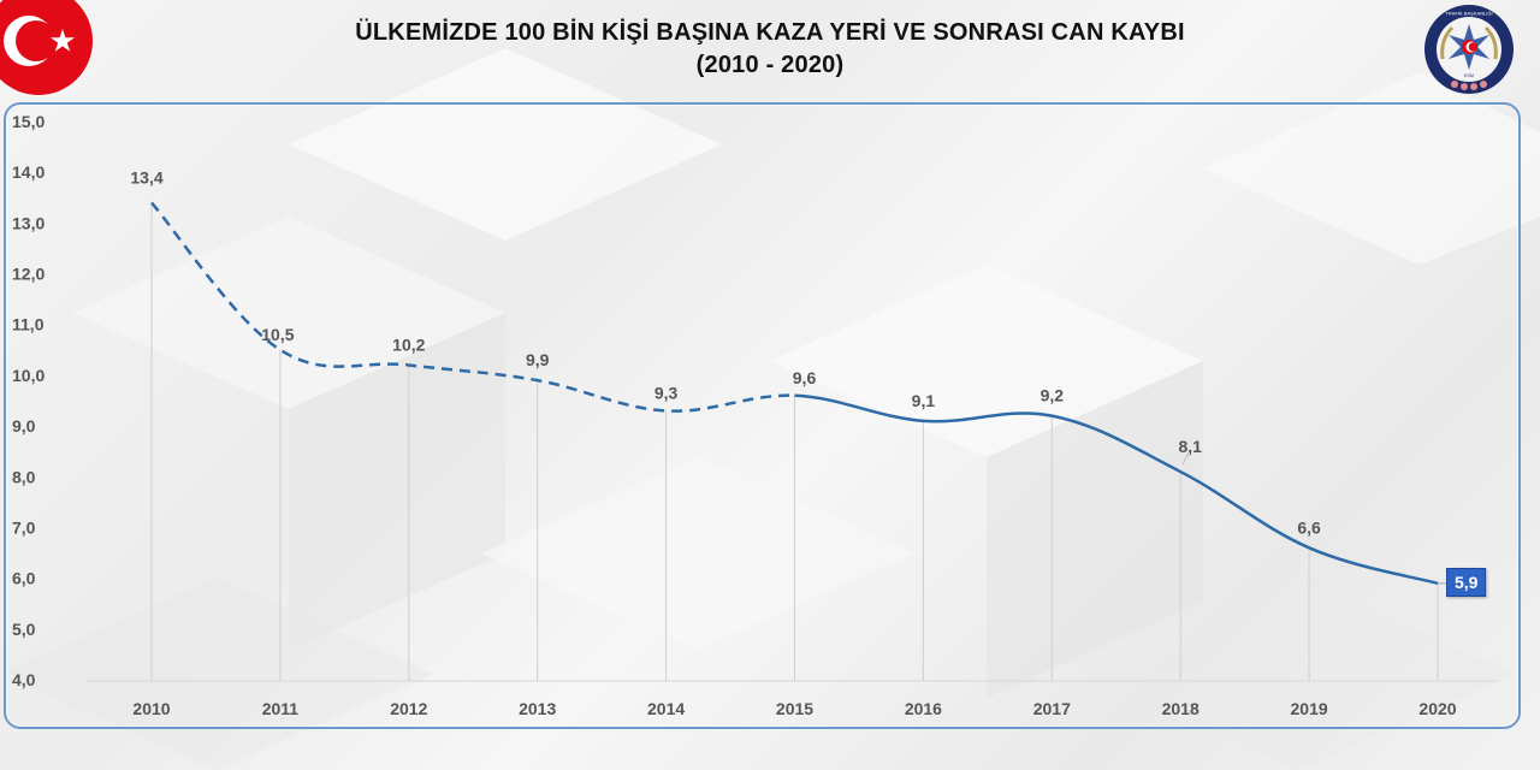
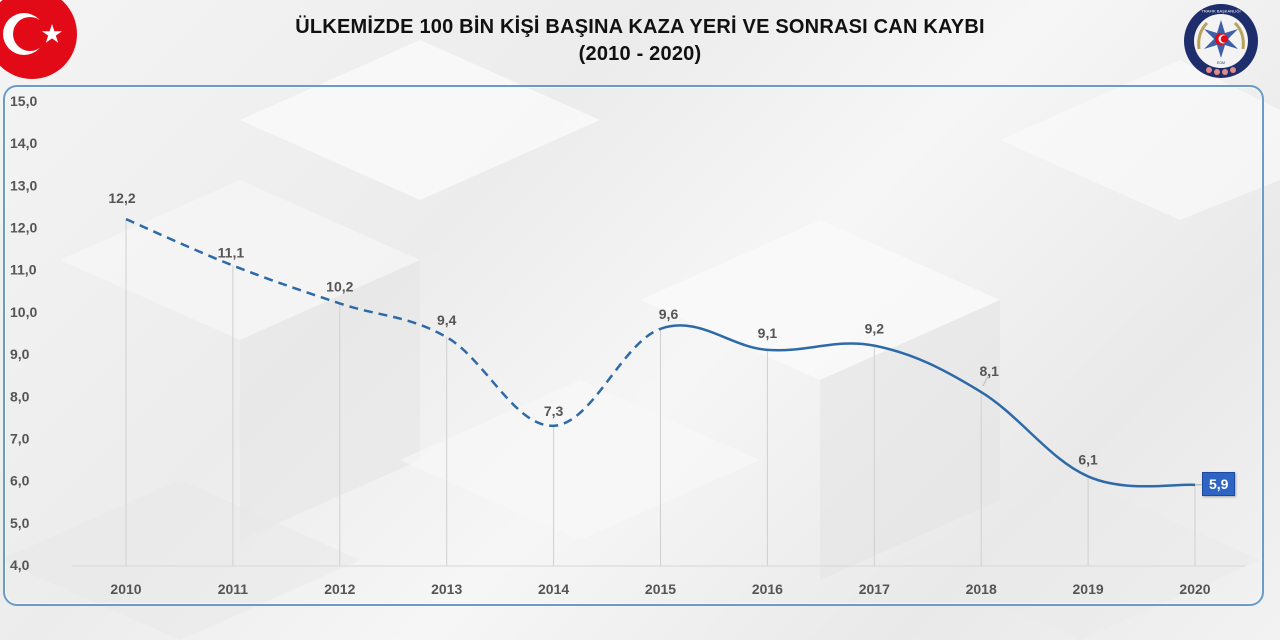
2010: 13,4 -> 12,2
2011: 10,5 -> 11,1
2013: 9,9 -> 9,4
2014: 9,3 -> 7,3
2019: 6,6 -> 6,1
